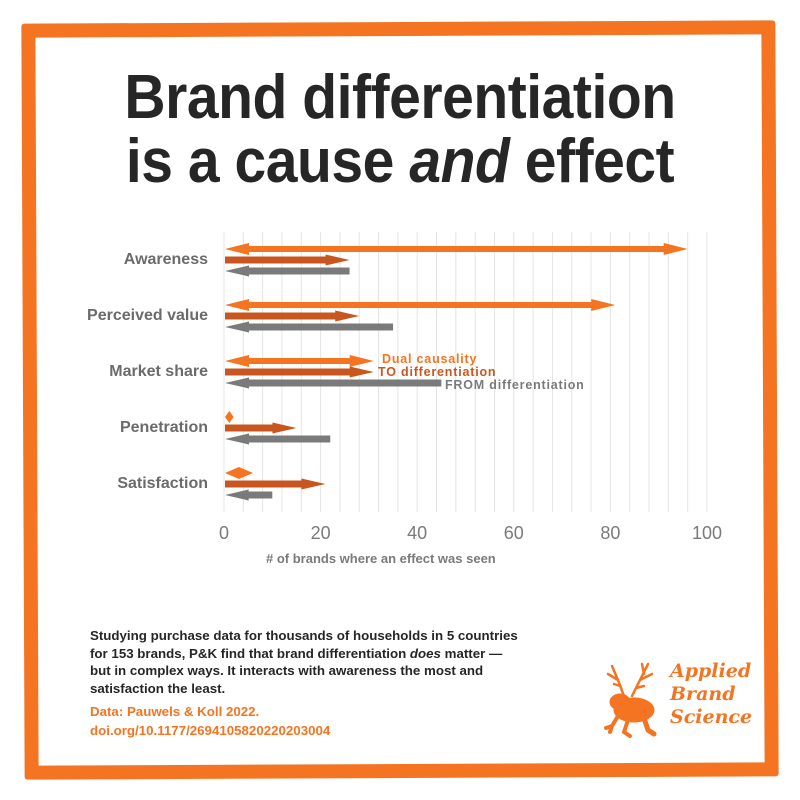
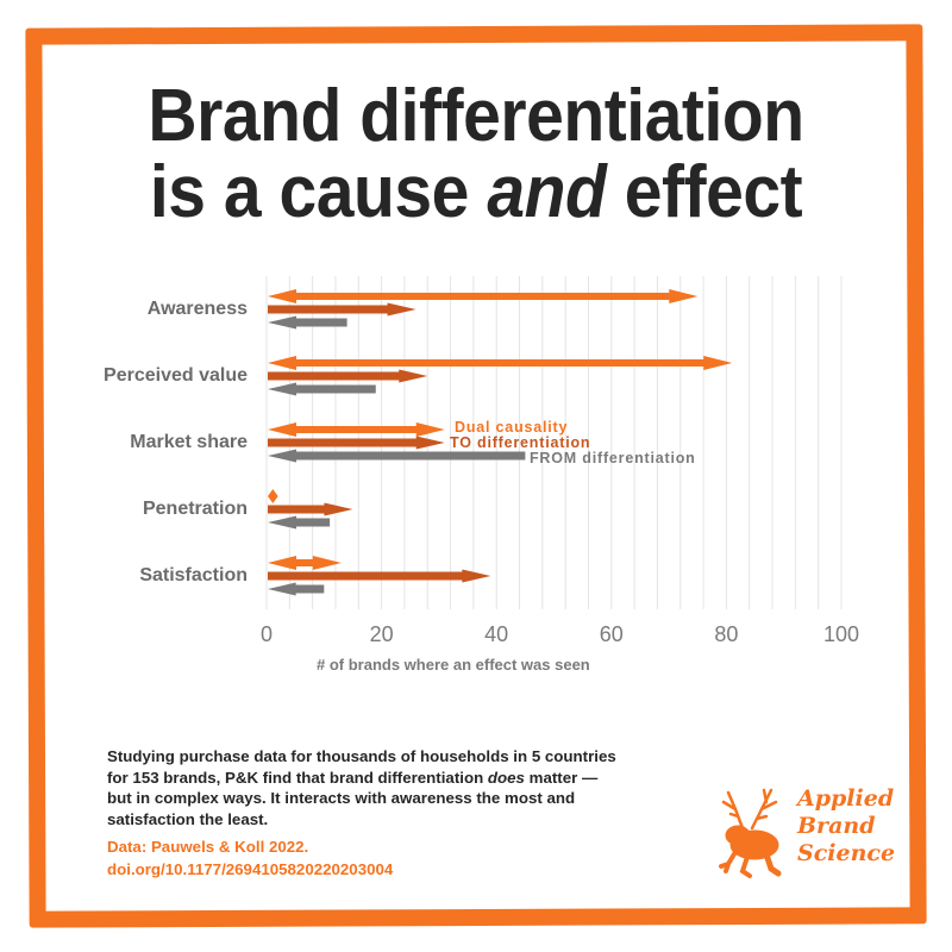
Dual causality/Awareness: 96 -> 75
FROM differentiation/Awareness: 26 -> 14
FROM differentiation/Perceived value: 35 -> 19
FROM differentiation/Penetration: 22 -> 11
Dual causality/Satisfaction: 6 -> 13
TO differentiation/Satisfaction: 21 -> 39
